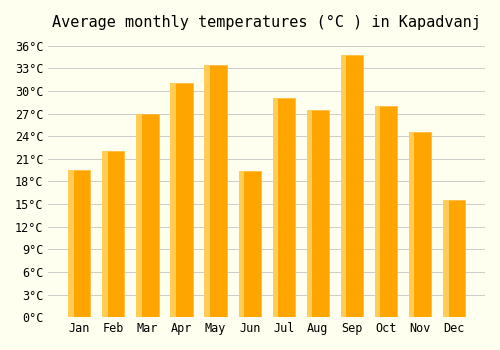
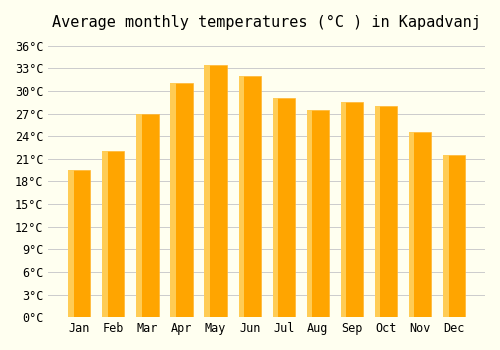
Jun: 19.4°C -> 32.0°C
Sep: 34.8°C -> 28.5°C
Dec: 15.6°C -> 21.5°C
